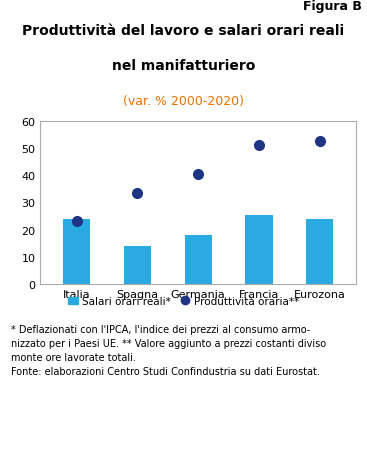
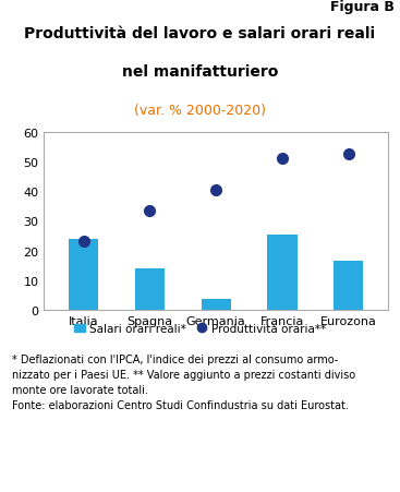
Germania: 18.0 -> 3.5
Eurozona: 24.0 -> 16.5
